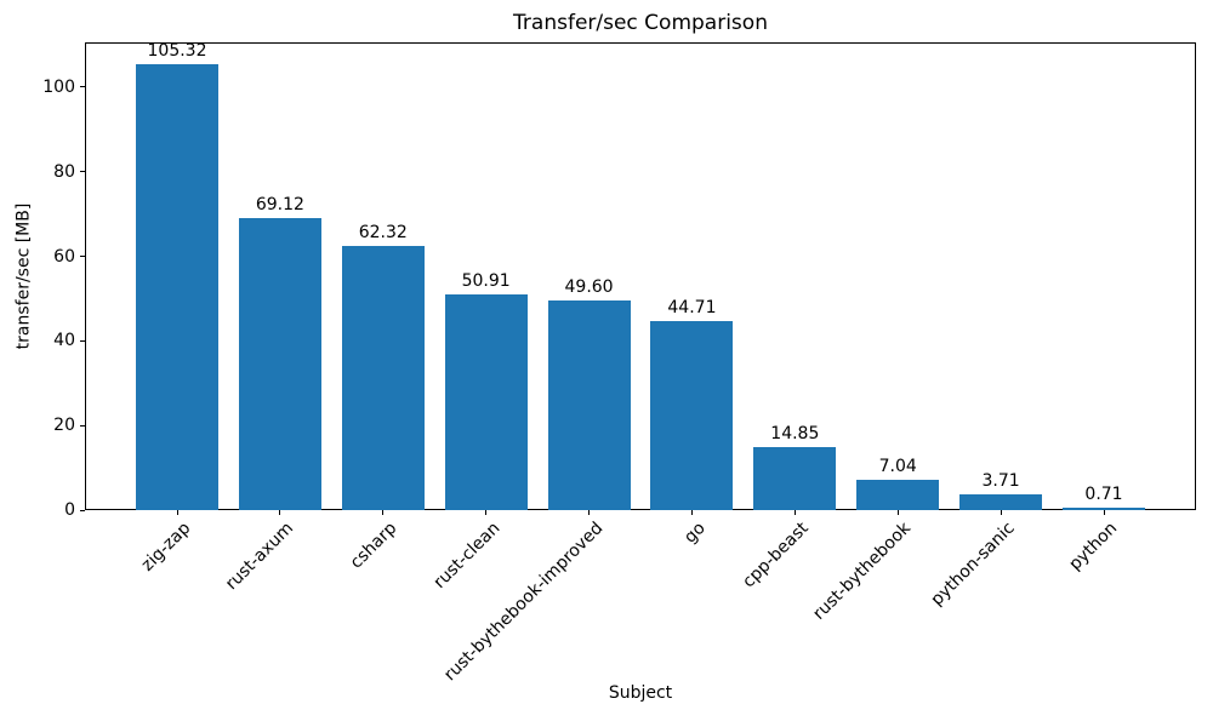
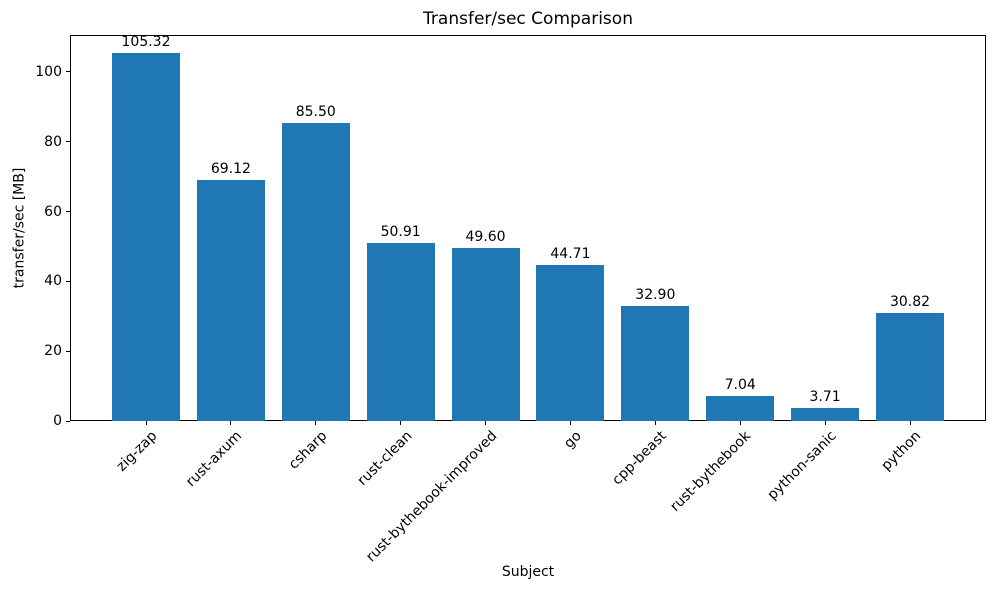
csharp: 62.32 -> 85.50
cpp-beast: 14.85 -> 32.90
python: 0.71 -> 30.82
